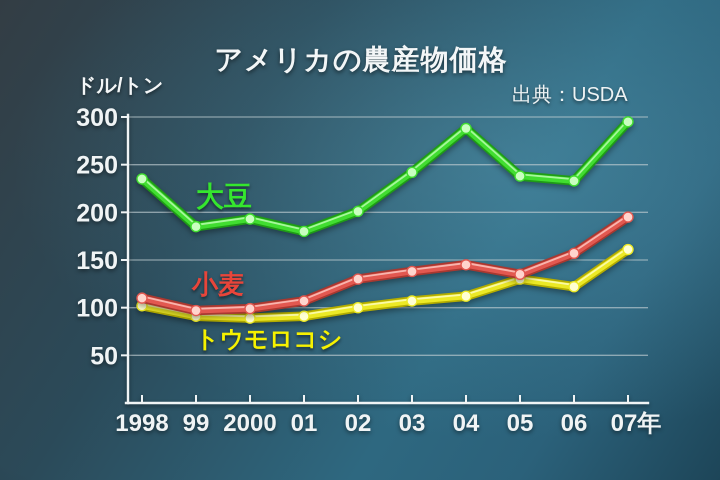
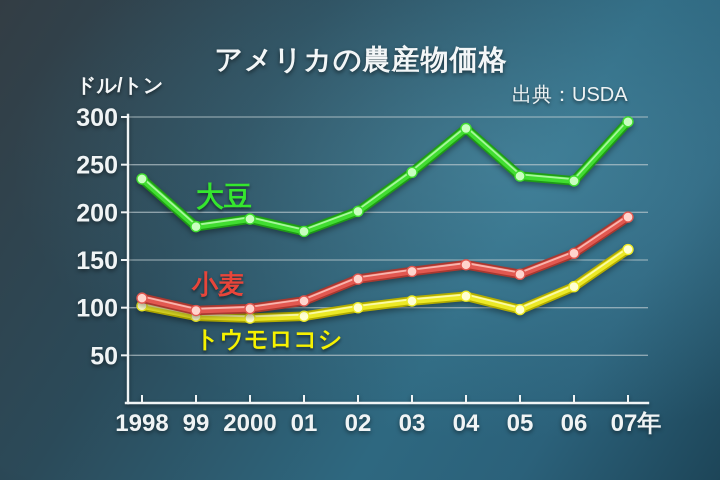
トウモロコシ/05: 130 -> 100
